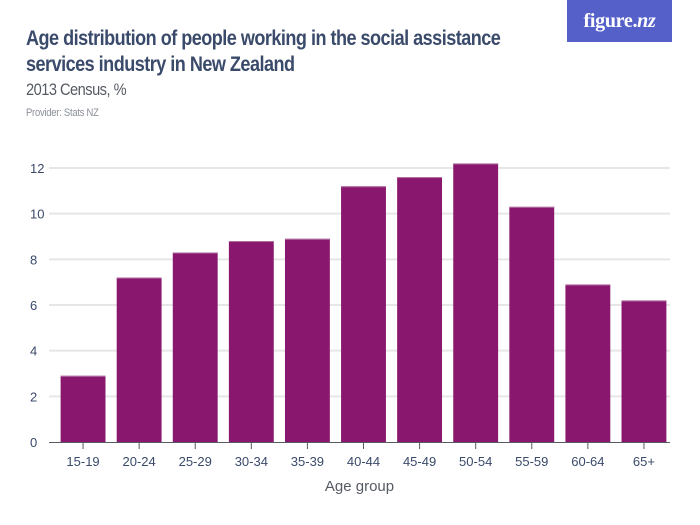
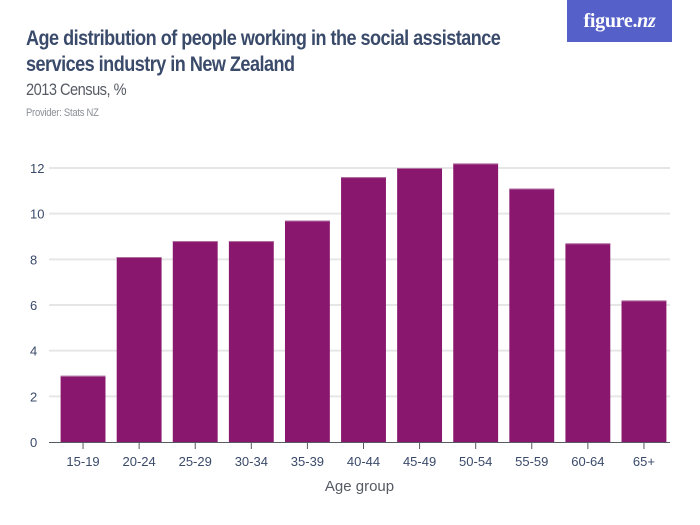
20-24: 7.2 -> 8.1
25-29: 8.3 -> 8.8
35-39: 8.9 -> 9.7
40-44: 11.2 -> 11.6
45-49: 11.6 -> 12.0
55-59: 10.3 -> 11.1
60-64: 6.9 -> 8.7
